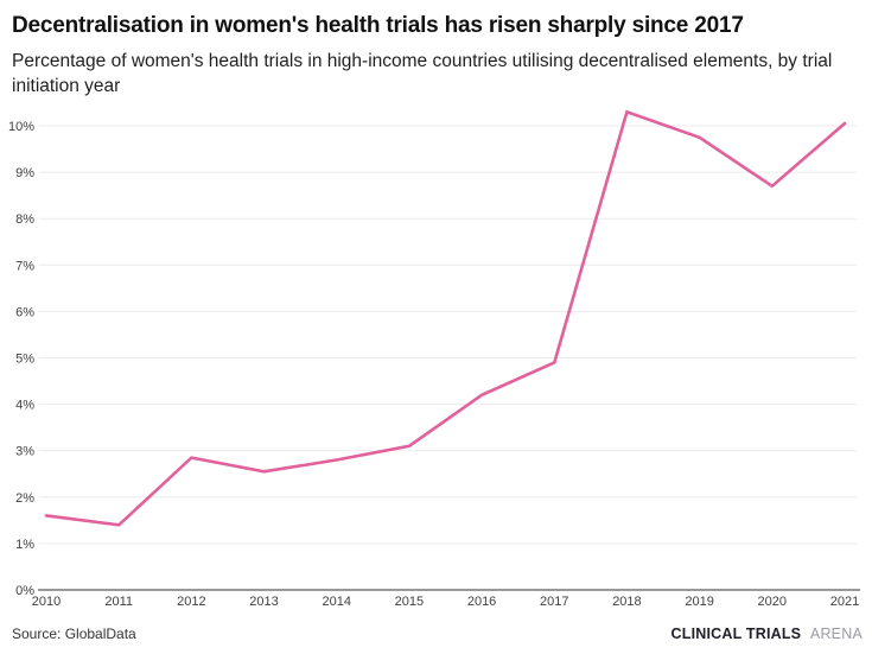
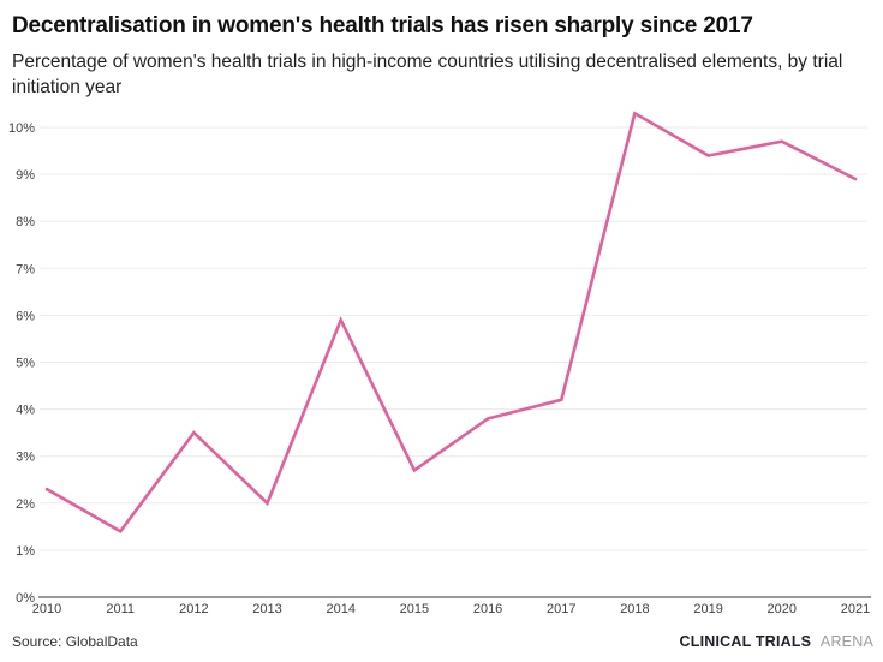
2010: 1.6% -> 2.3%
2012: 2.9% -> 3.5%
2013: 2.5% -> 2.0%
2014: 2.8% -> 5.9%
2015: 3.1% -> 2.7%
2016: 4.2% -> 3.8%
2017: 4.9% -> 4.2%
2019: 9.8% -> 9.4%
2020: 8.7% -> 9.7%
2021: 10.1% -> 8.9%
